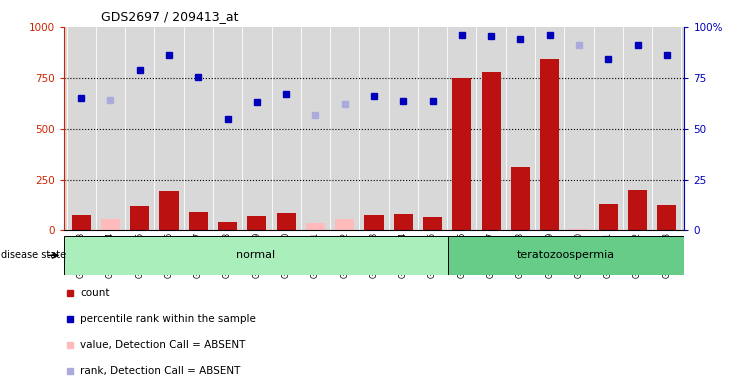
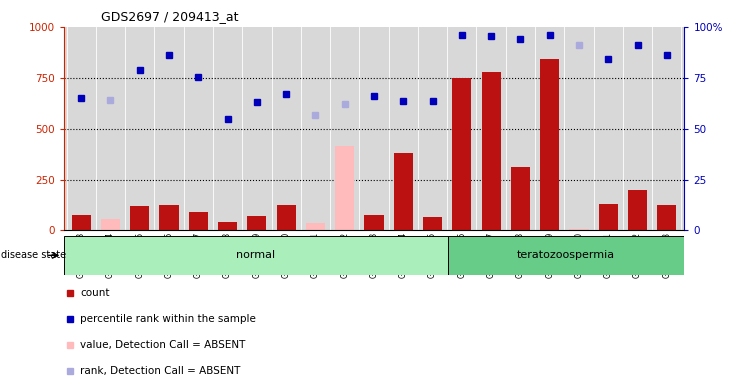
GSM158466: 195 -> 125
GSM158470: 85 -> 125
GSM158472: 55 -> 415
GSM158474: 80 -> 380
